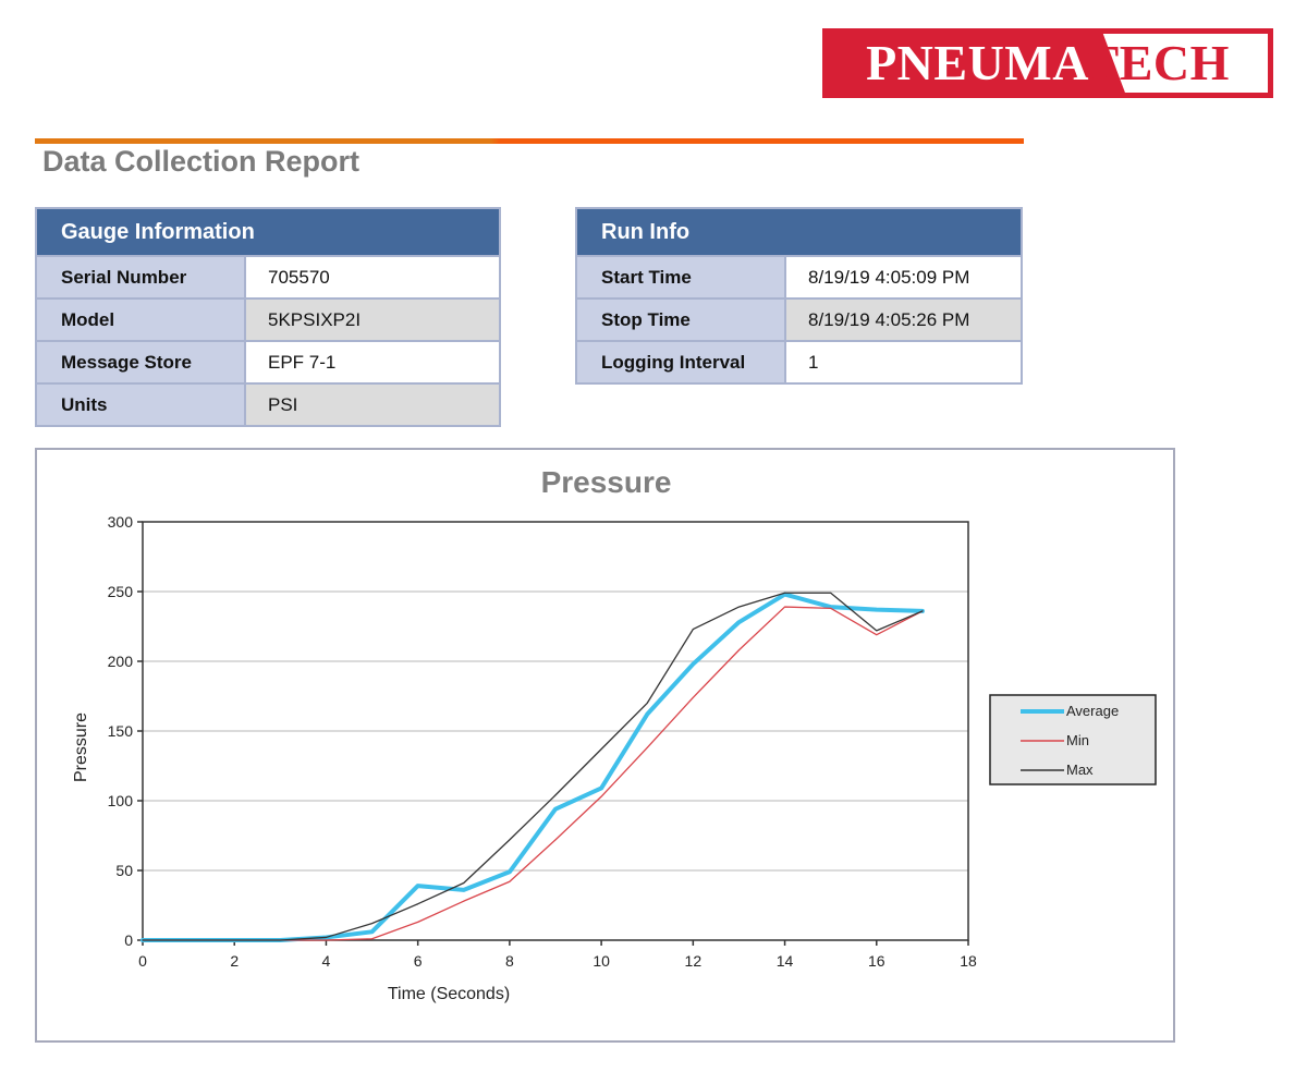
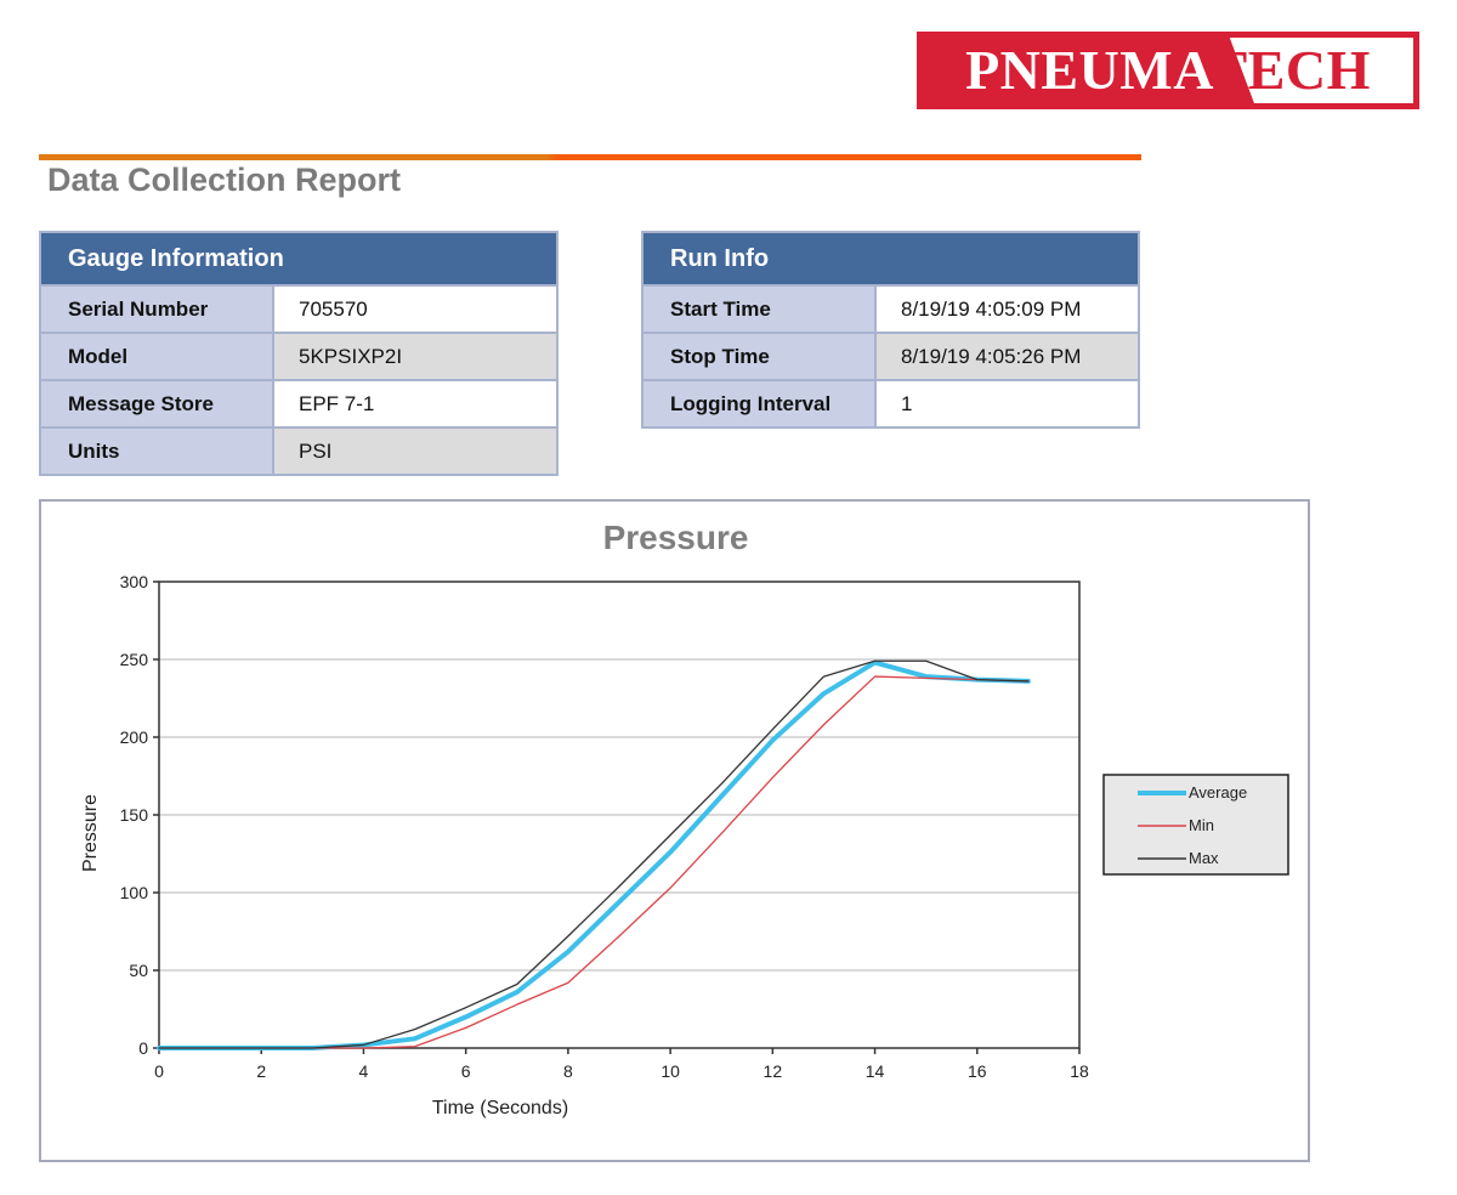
Average/6: 39 -> 20
Average/8: 49 -> 62
Average/10: 109 -> 126
Max/12: 223 -> 205
Min/16: 219 -> 237
Max/16: 222 -> 237
